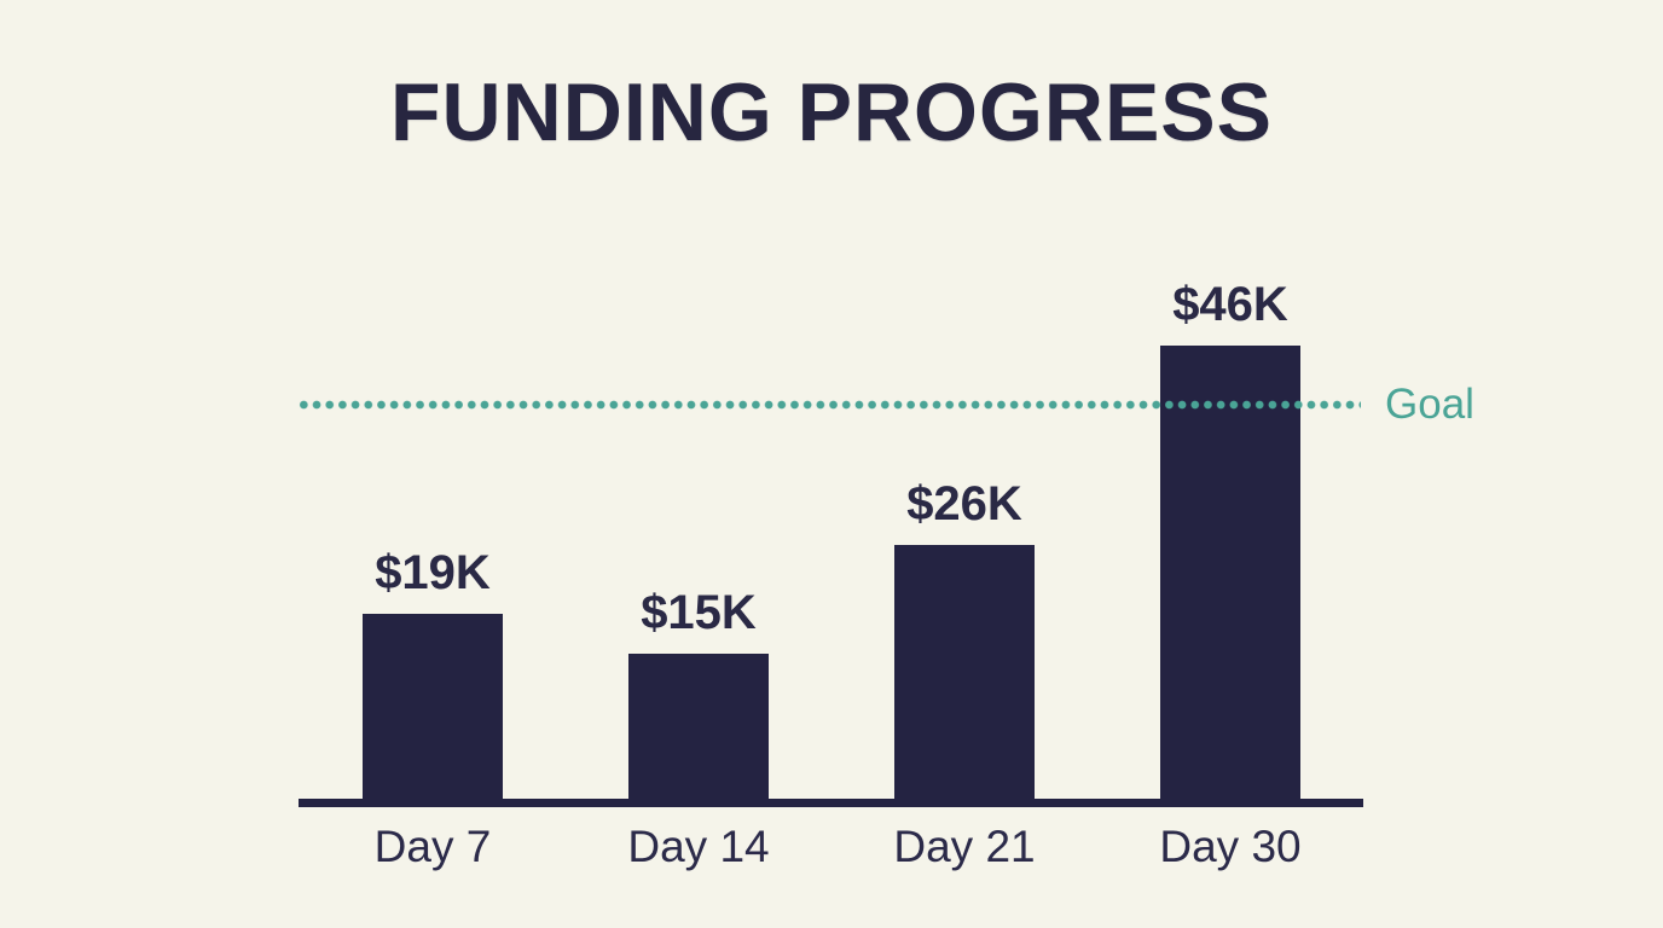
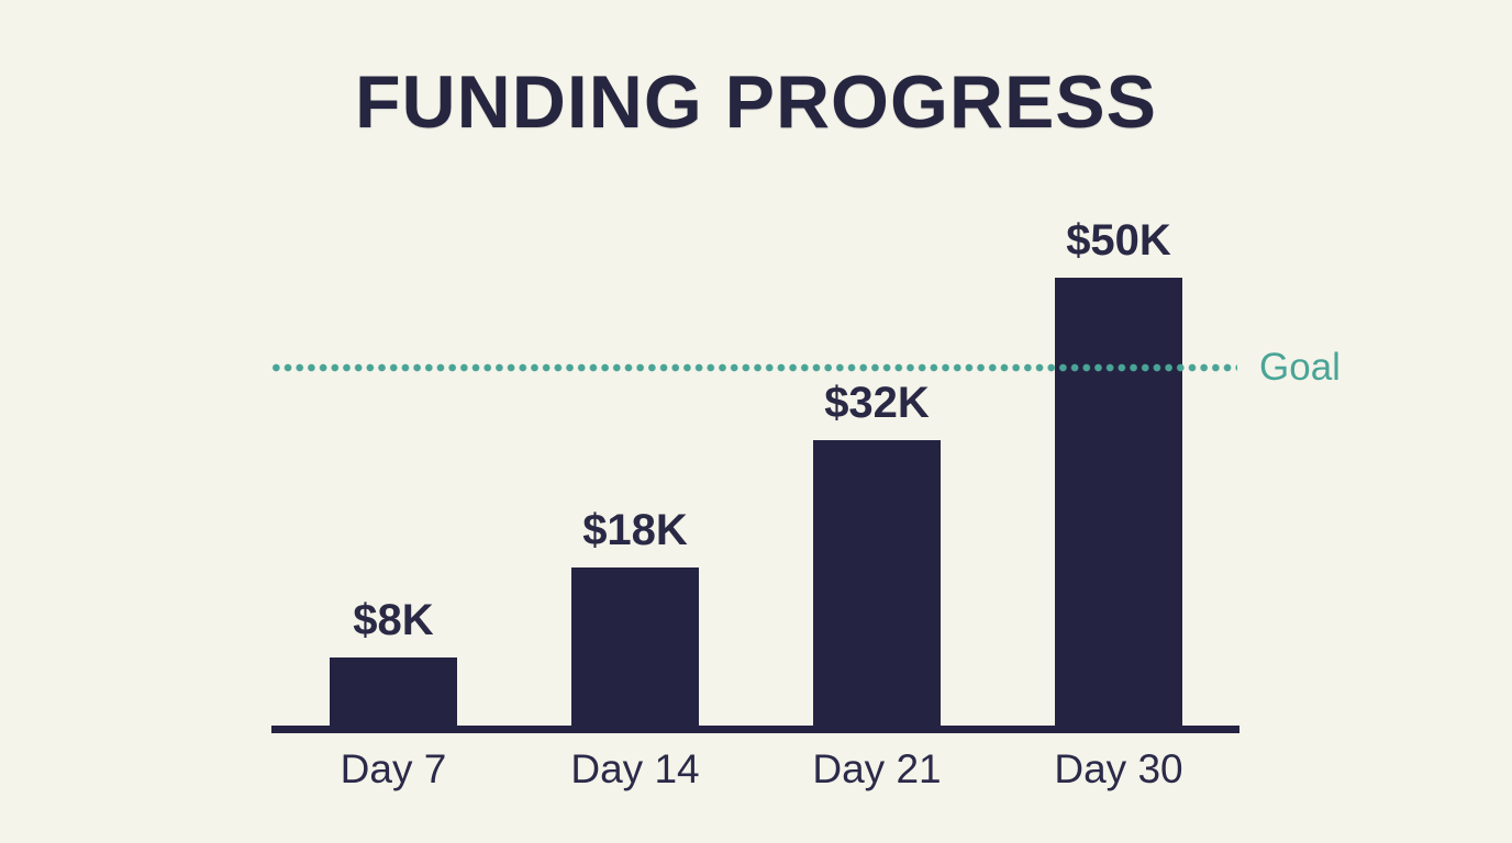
Day 7: $19K -> $8K
Day 14: $15K -> $18K
Day 21: $26K -> $32K
Day 30: $46K -> $50K
